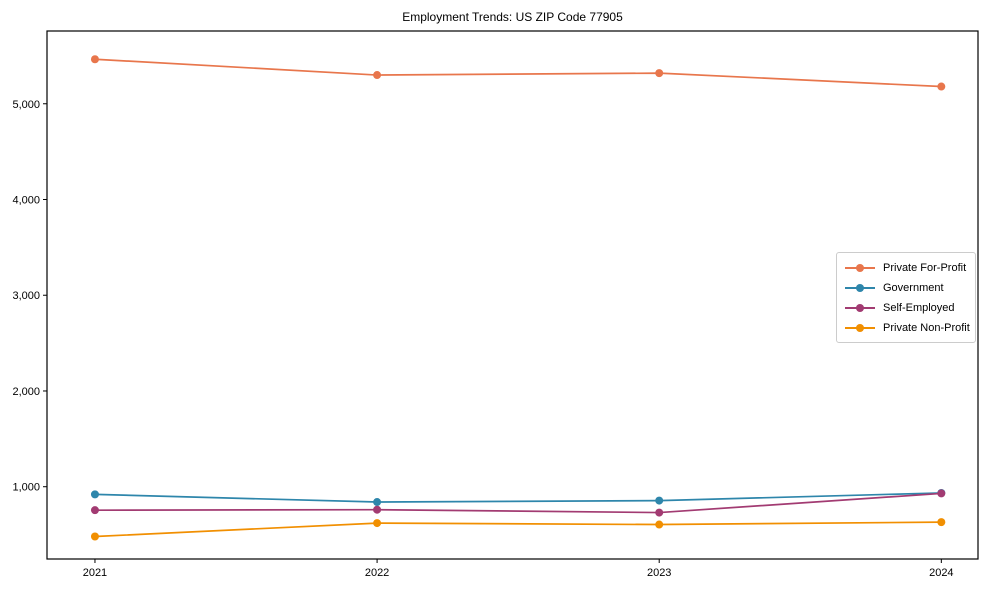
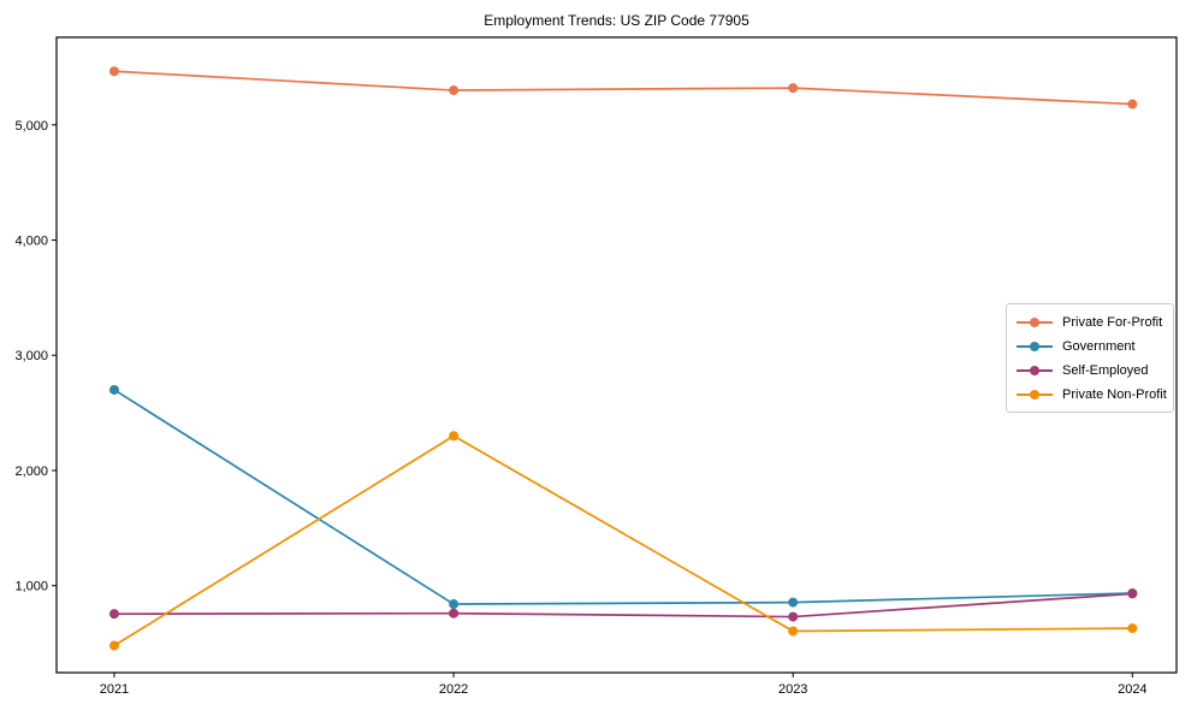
Government/2021: 900 -> 2700
Private Non-Profit/2022: 600 -> 2300
